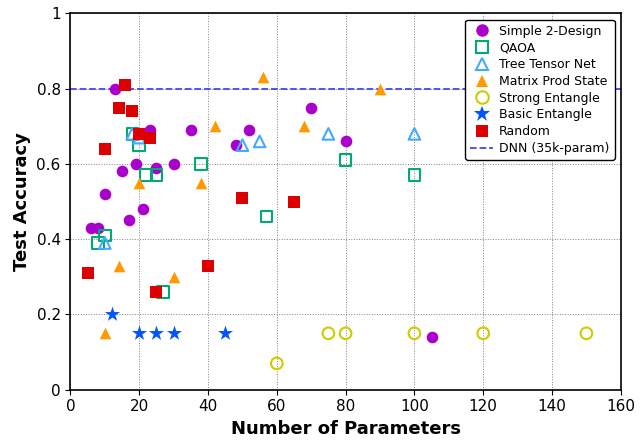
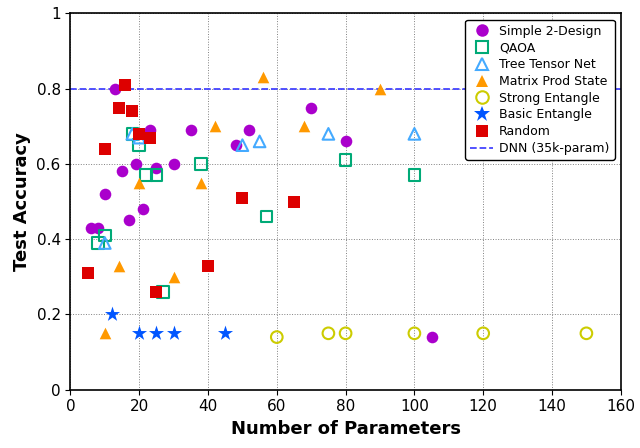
Strong Entangle/60: 0.07 -> 0.14
